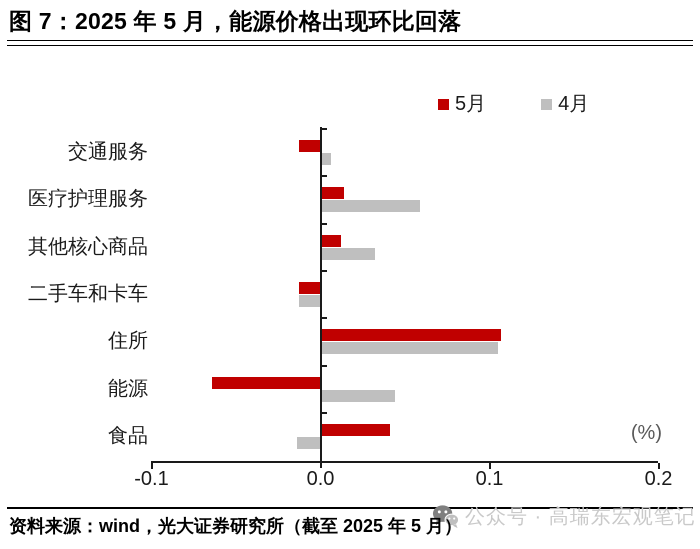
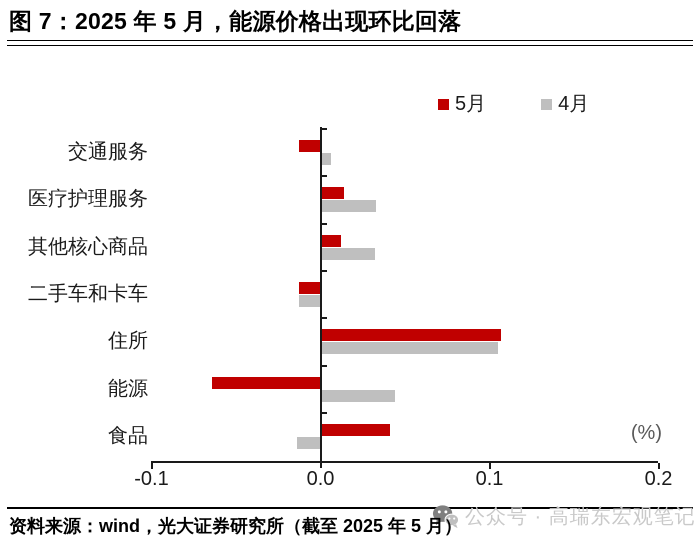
4月/医疗护理服务: 0.059 -> 0.033
